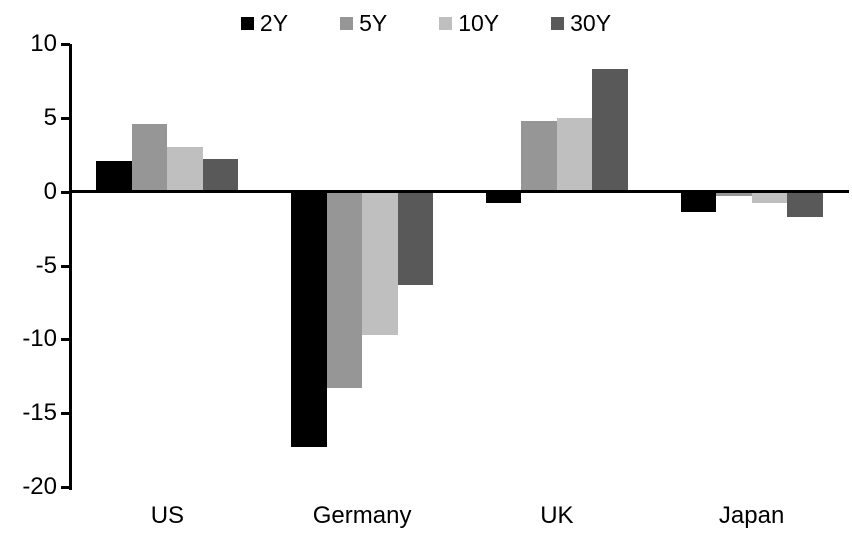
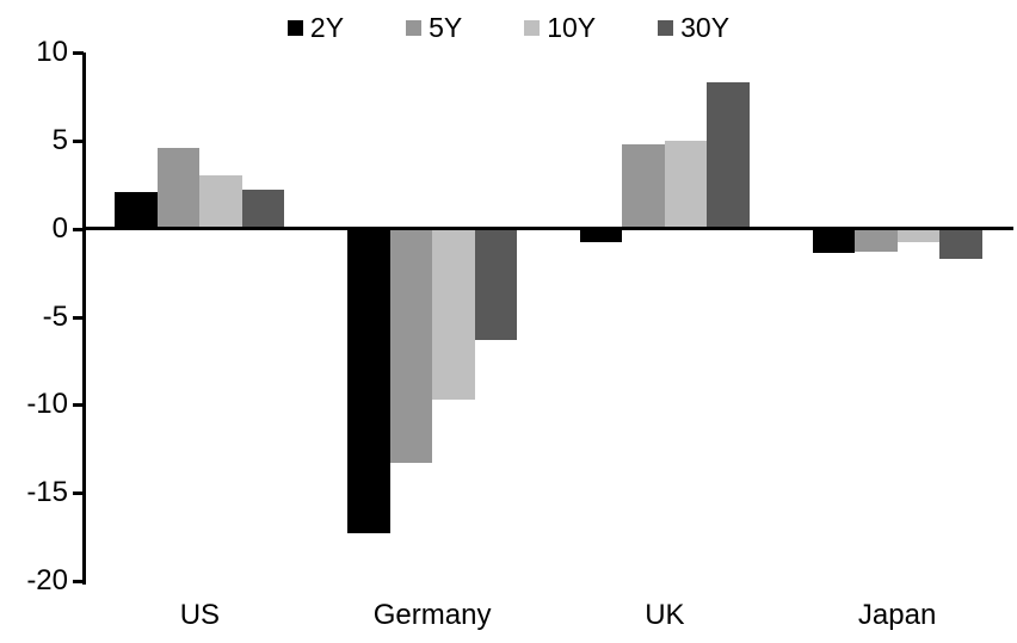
5Y/Japan: -0.3 -> -1.3
